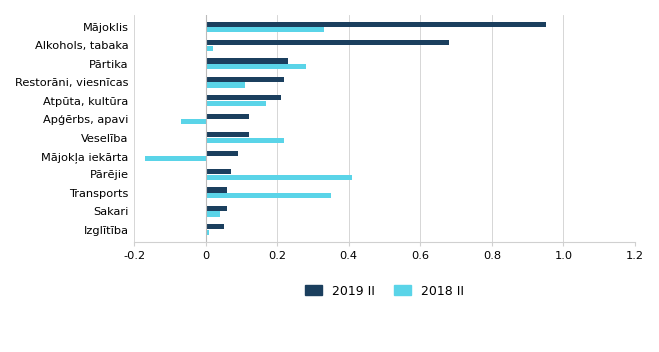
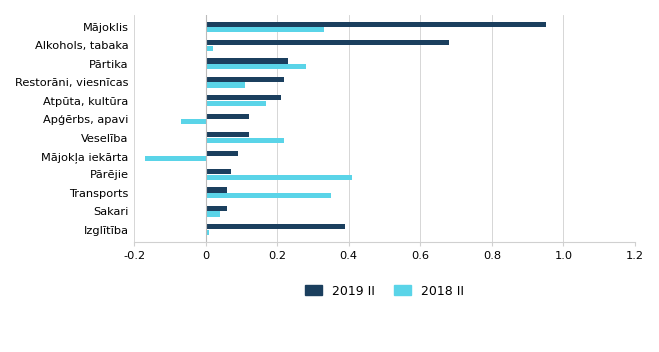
2019 II/Izglītība: 0.05 -> 0.39
